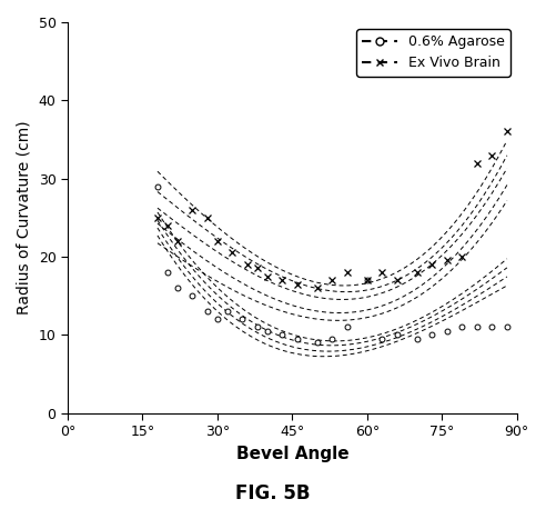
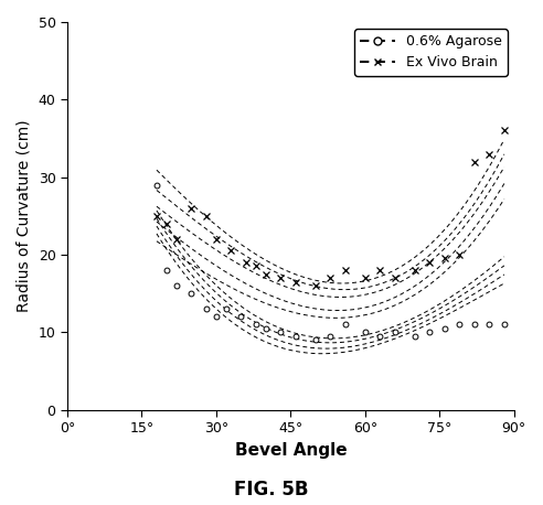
0.6% Agarose/60°: 17.0 -> 10.0
